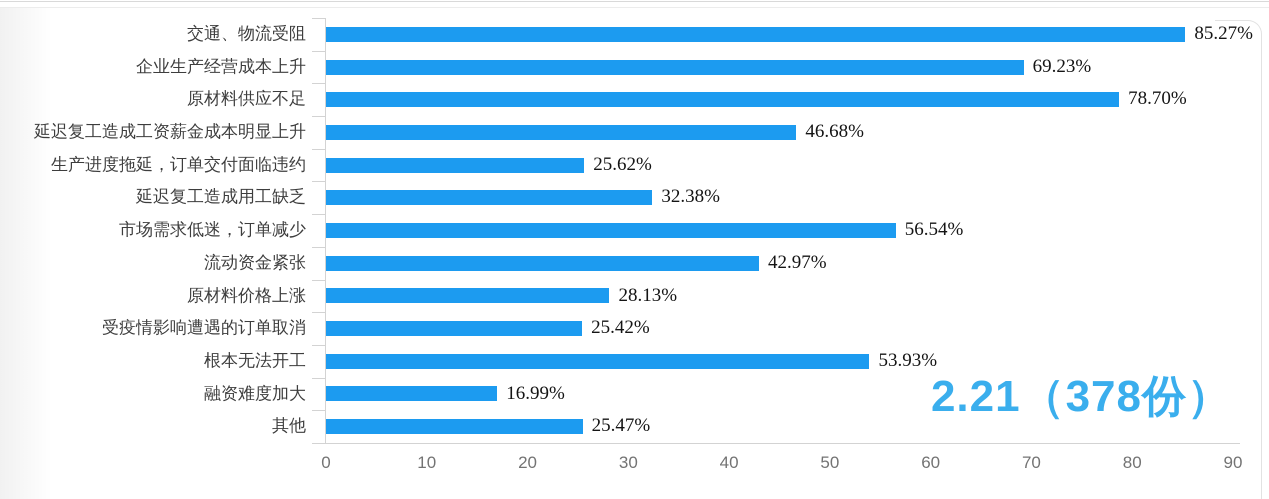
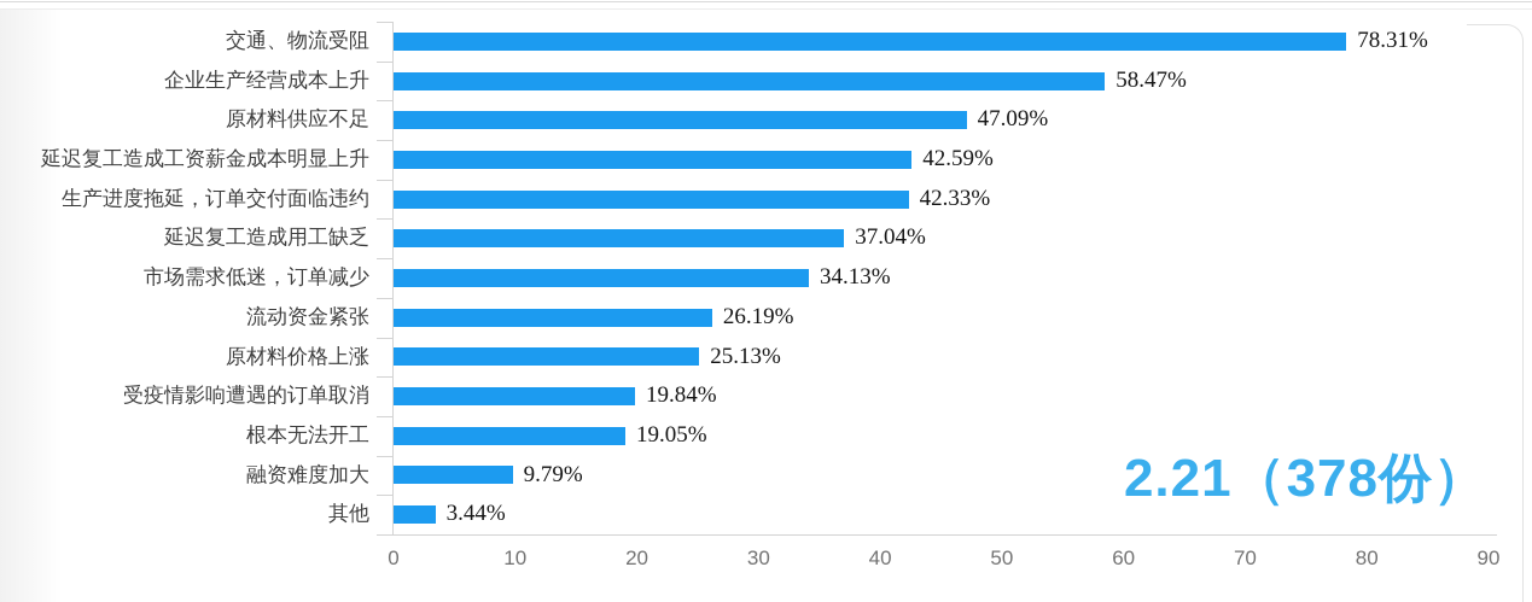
交通、物流受阻: 85.27% -> 78.31%
企业生产经营成本上升: 69.23% -> 58.47%
原材料供应不足: 78.70% -> 47.09%
延迟复工造成工资薪金成本明显上升: 46.68% -> 42.59%
生产进度拖延，订单交付面临违约: 25.62% -> 42.33%
延迟复工造成用工缺乏: 32.38% -> 37.04%
市场需求低迷，订单减少: 56.54% -> 34.13%
流动资金紧张: 42.97% -> 26.19%
原材料价格上涨: 28.13% -> 25.13%
受疫情影响遭遇的订单取消: 25.42% -> 19.84%
根本无法开工: 53.93% -> 19.05%
融资难度加大: 16.99% -> 9.79%
其他: 25.47% -> 3.44%
